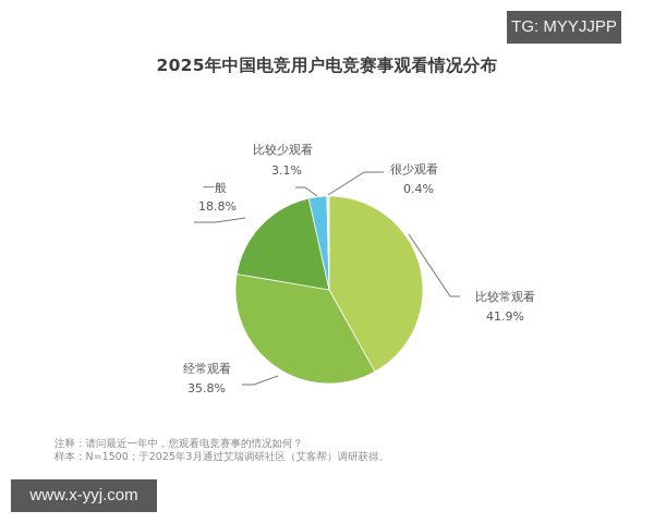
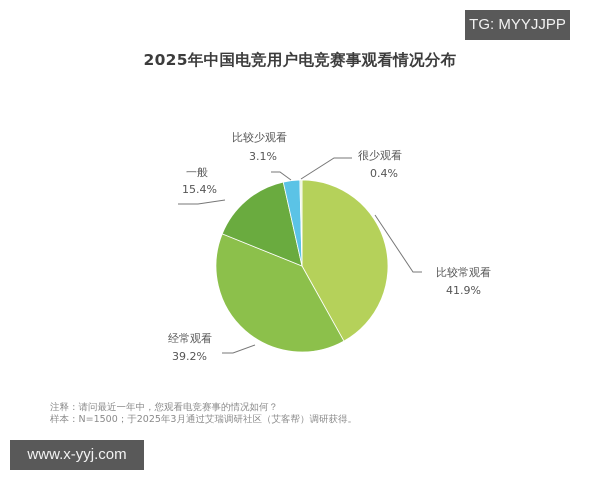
经常观看: 35.8% -> 39.2%
一般: 18.8% -> 15.4%
